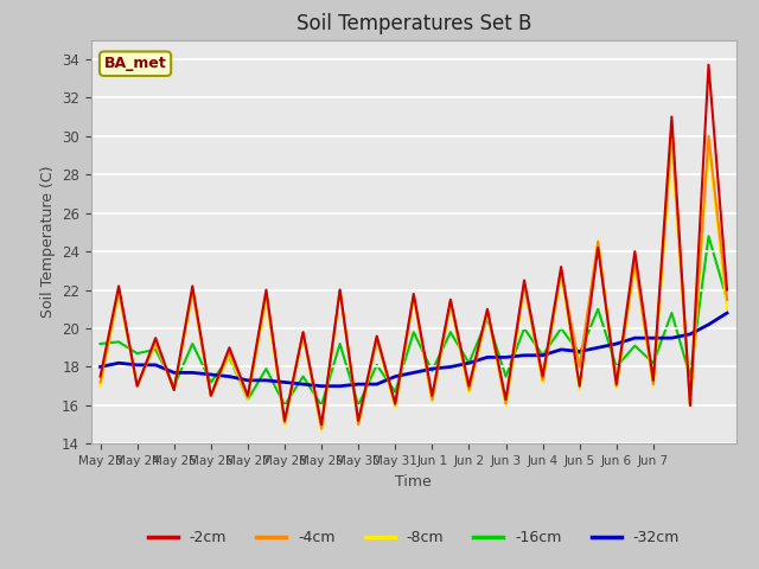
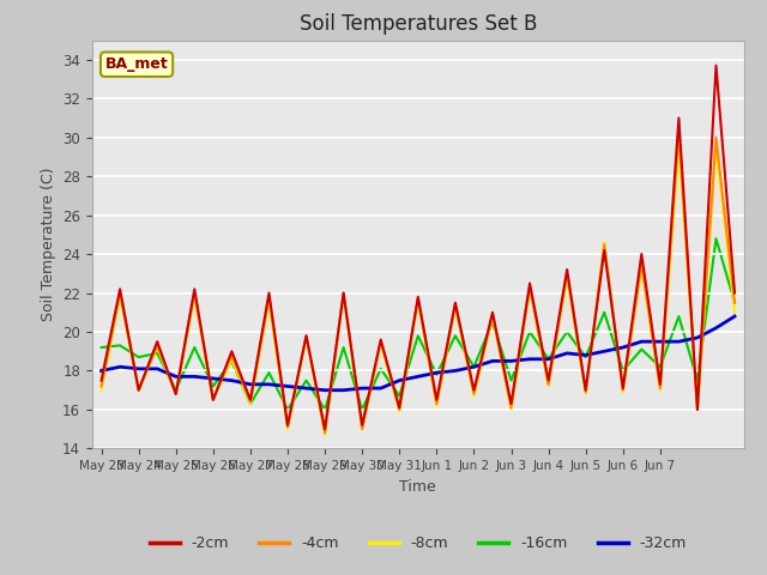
-4cm/Jun 5: 18.0 -> 16.9
